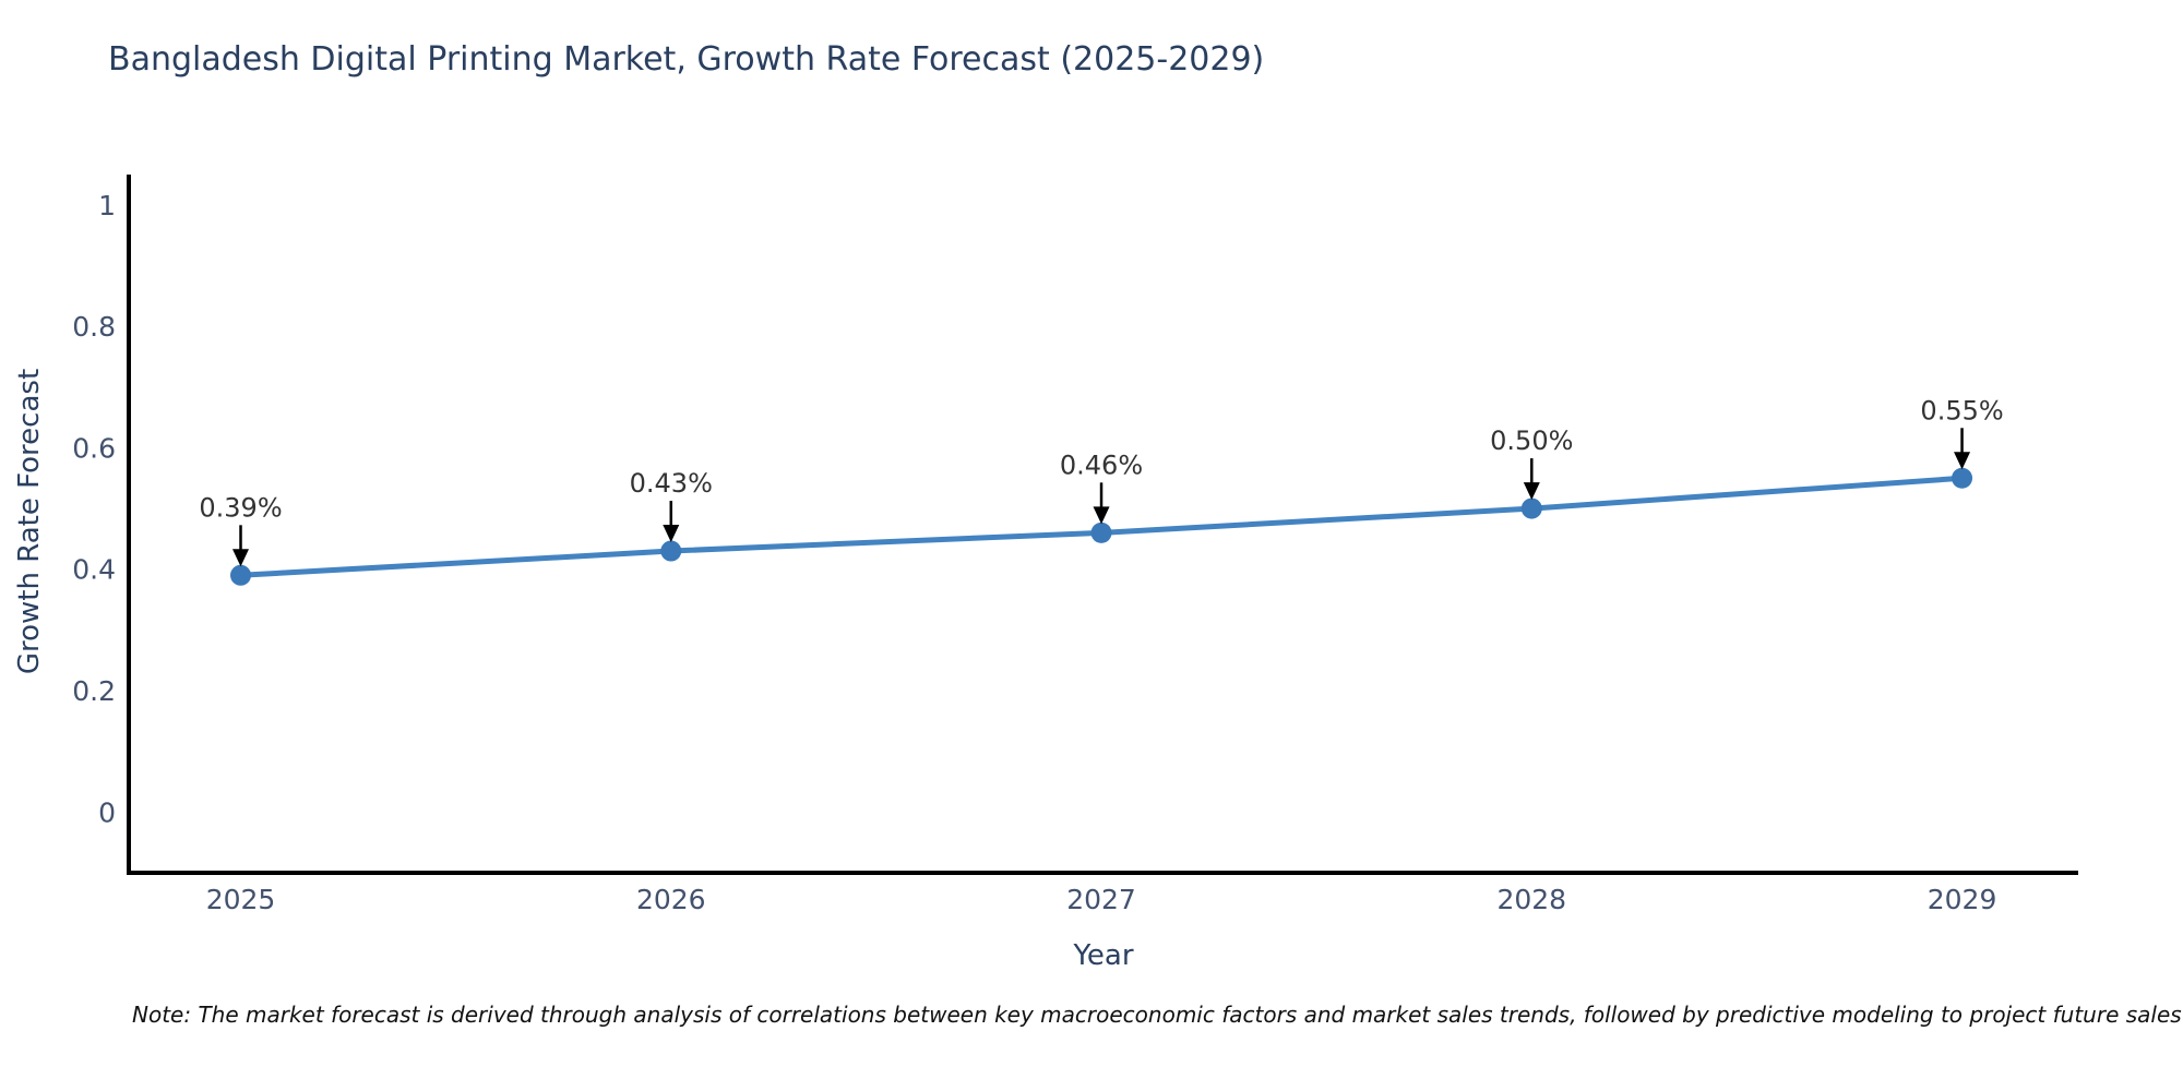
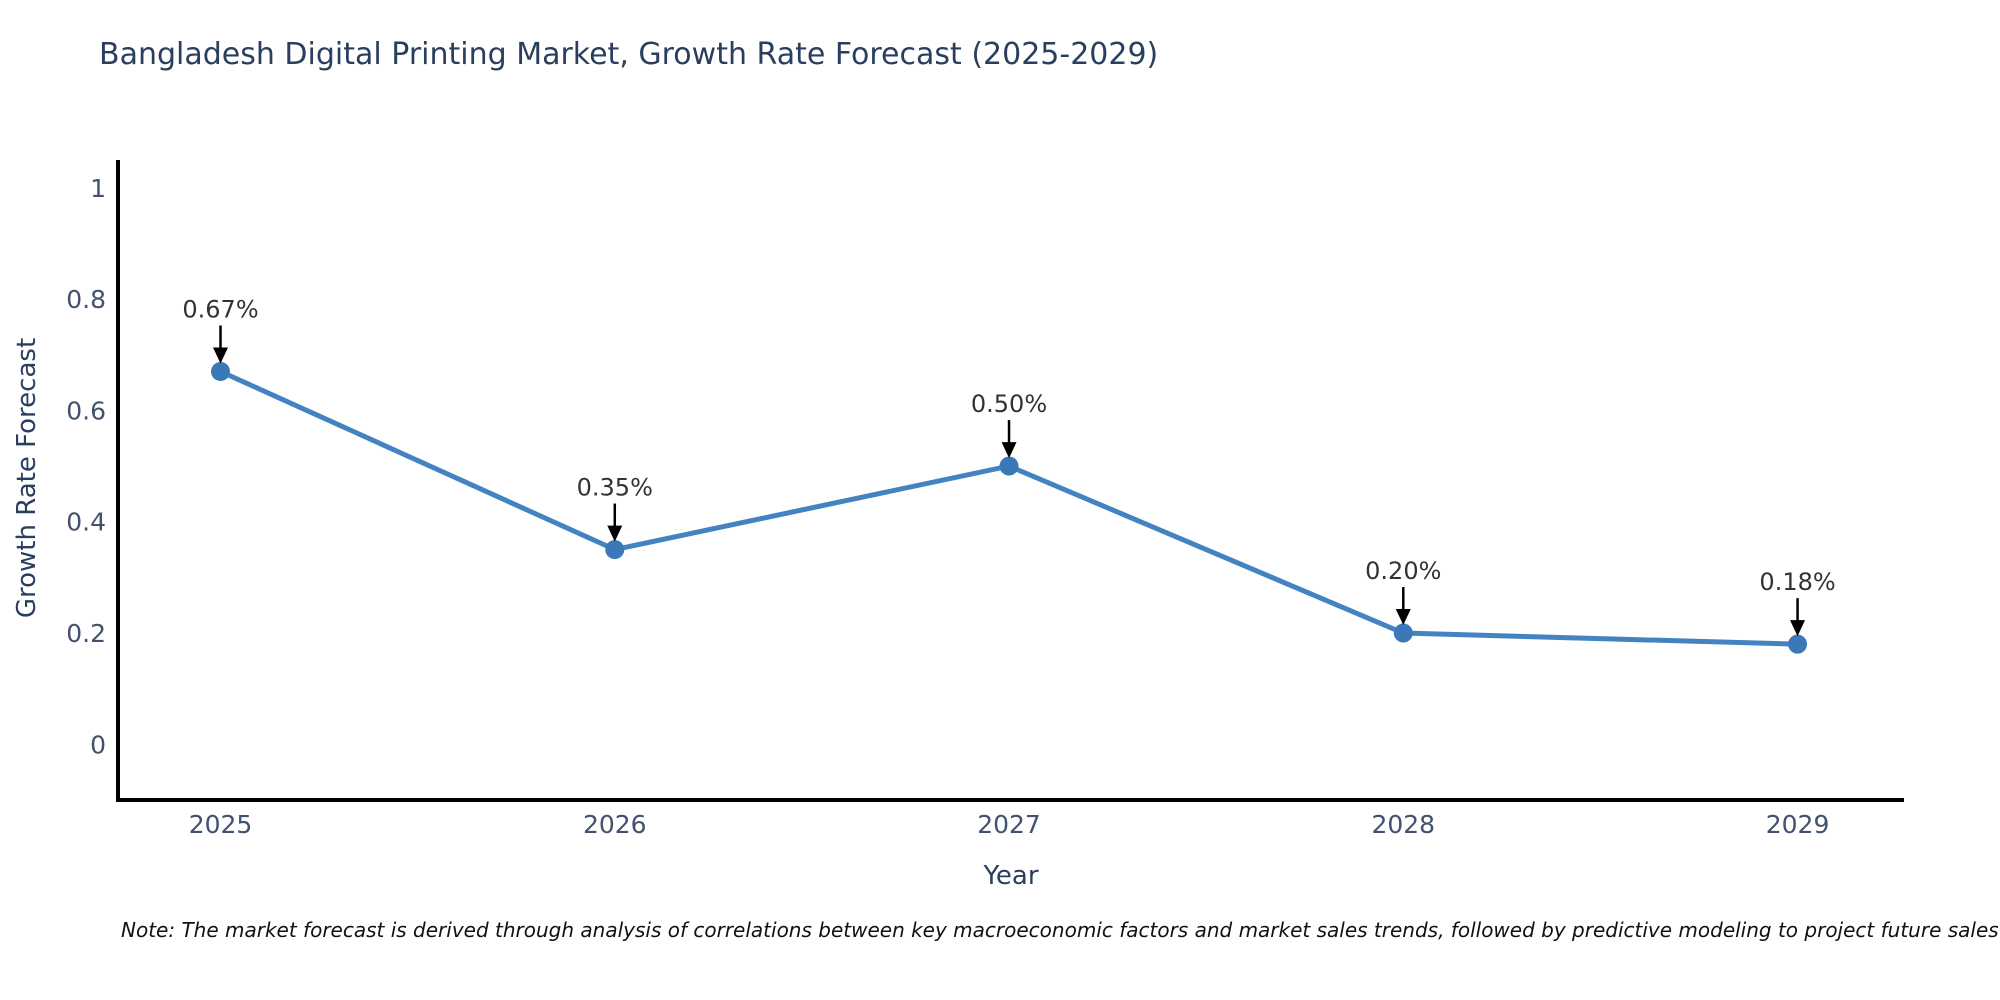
2025: 0.39% -> 0.67%
2026: 0.43% -> 0.35%
2027: 0.46% -> 0.50%
2028: 0.50% -> 0.20%
2029: 0.55% -> 0.18%
